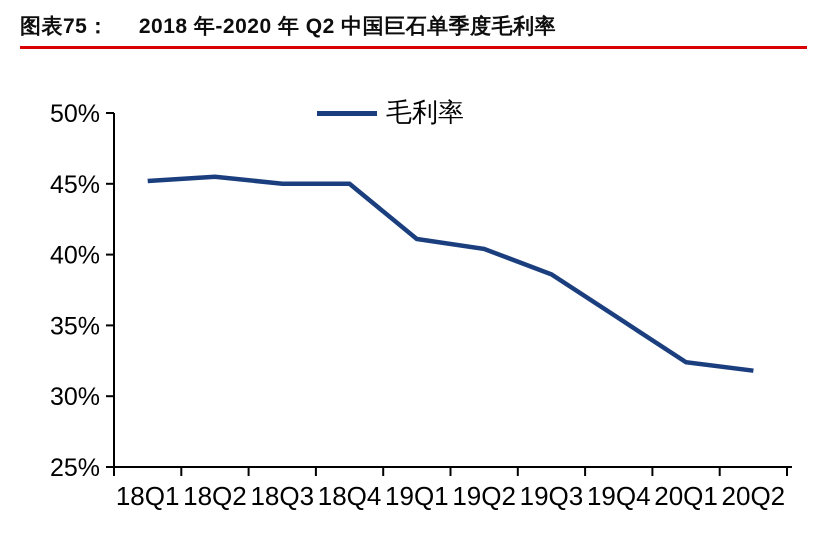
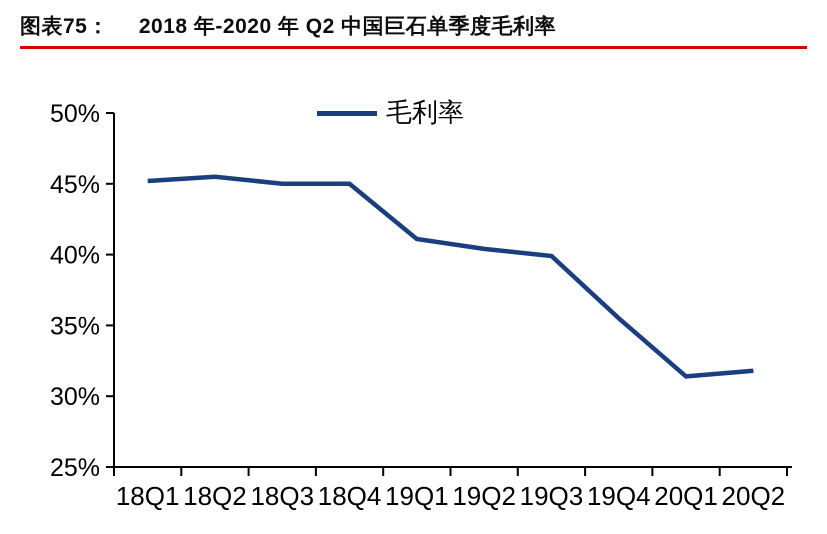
19Q3: 38.6% -> 39.9%
20Q1: 32.4% -> 31.4%
